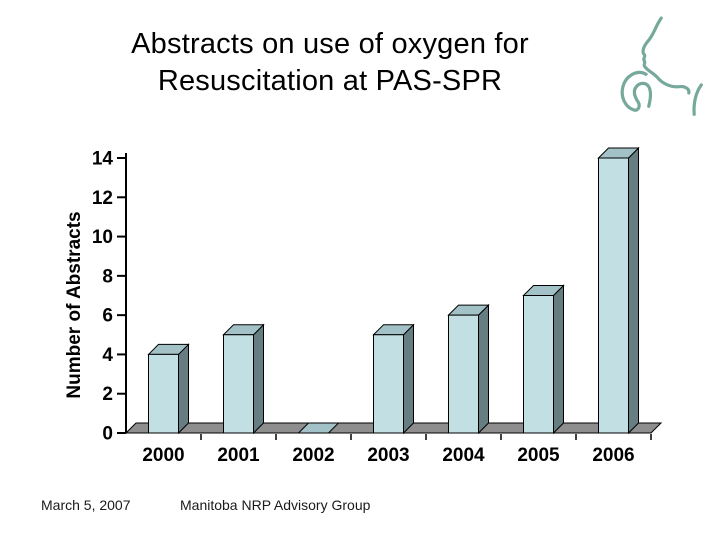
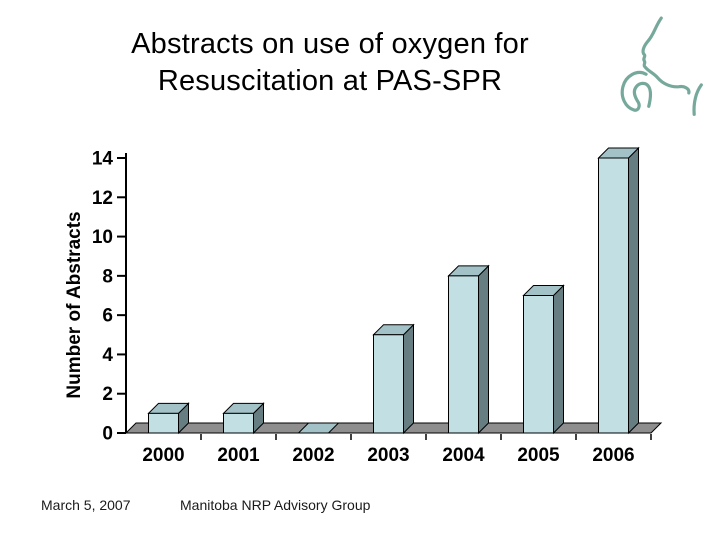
2000: 4 -> 1
2001: 5 -> 1
2004: 6 -> 8
